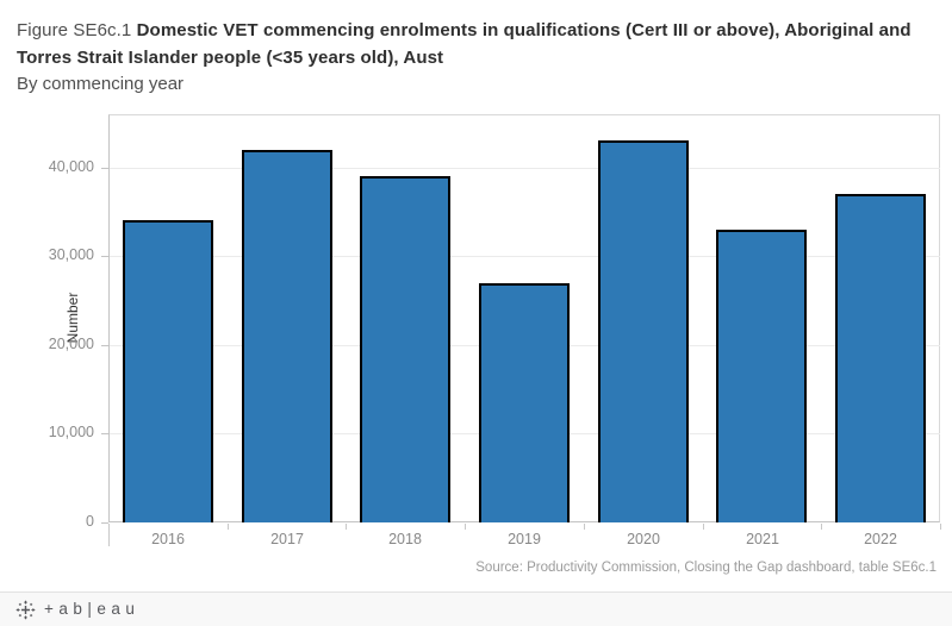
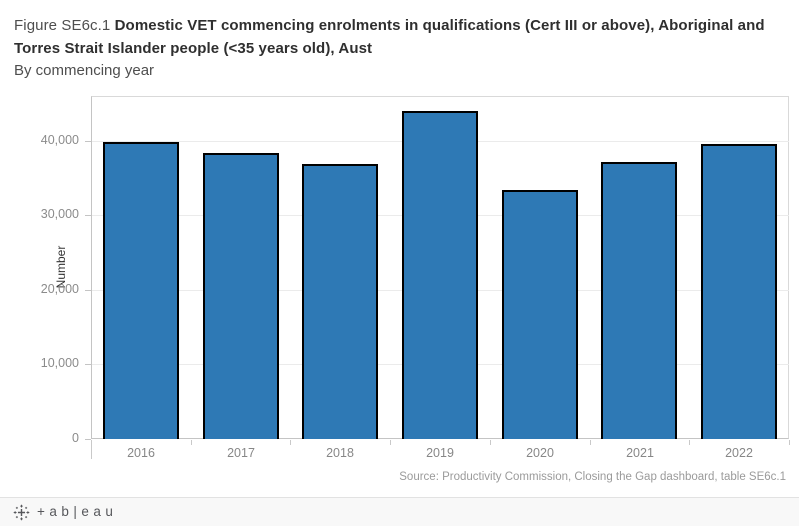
2016: 34000 -> 40000
2017: 42000 -> 38000
2018: 39000 -> 37000
2019: 27000 -> 44000
2020: 43000 -> 33000
2021: 33000 -> 37000
2022: 37000 -> 40000
